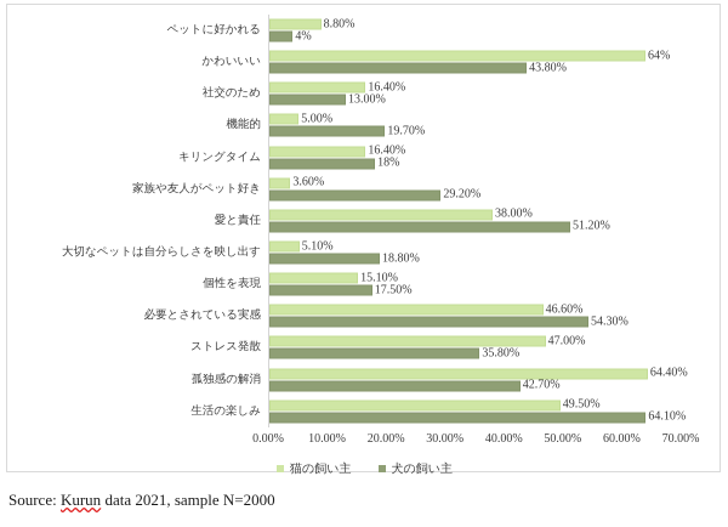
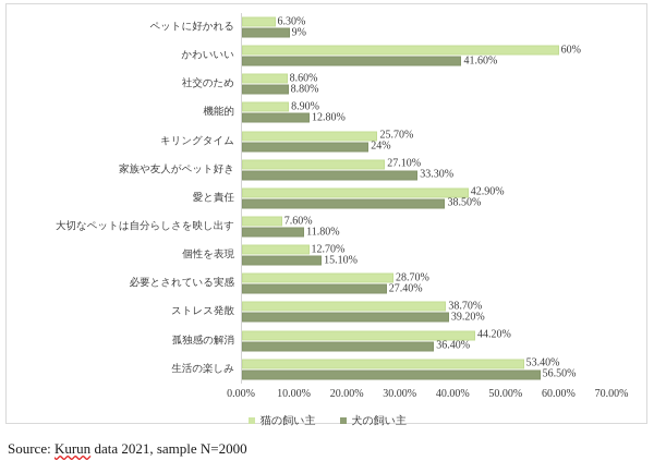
猫の飼い主/ペットに好かれる: 8.80% -> 6.30%
犬の飼い主/ペットに好かれる: 4% -> 9%
猫の飼い主/かわいいい: 64% -> 60%
犬の飼い主/かわいいい: 43.80% -> 41.60%
猫の飼い主/社交のため: 16.40% -> 8.60%
犬の飼い主/社交のため: 13.00% -> 8.80%
猫の飼い主/機能的: 5.00% -> 8.90%
犬の飼い主/機能的: 19.70% -> 12.80%
猫の飼い主/キリングタイム: 16.40% -> 25.70%
犬の飼い主/キリングタイム: 18% -> 24%
猫の飼い主/家族や友人がペット好き: 3.60% -> 27.10%
犬の飼い主/家族や友人がペット好き: 29.20% -> 33.30%
猫の飼い主/愛と責任: 38.00% -> 42.90%
犬の飼い主/愛と責任: 51.20% -> 38.50%
猫の飼い主/大切なペットは自分らしさを映し出す: 5.10% -> 7.60%
犬の飼い主/大切なペットは自分らしさを映し出す: 18.80% -> 11.80%
猫の飼い主/個性を表現: 15.10% -> 12.70%
犬の飼い主/個性を表現: 17.50% -> 15.10%
猫の飼い主/必要とされている実感: 46.60% -> 28.70%
犬の飼い主/必要とされている実感: 54.30% -> 27.40%
猫の飼い主/ストレス発散: 47.00% -> 38.70%
犬の飼い主/ストレス発散: 35.80% -> 39.20%
猫の飼い主/孤独感の解消: 64.40% -> 44.20%
犬の飼い主/孤独感の解消: 42.70% -> 36.40%
猫の飼い主/生活の楽しみ: 49.50% -> 53.40%
犬の飼い主/生活の楽しみ: 64.10% -> 56.50%
